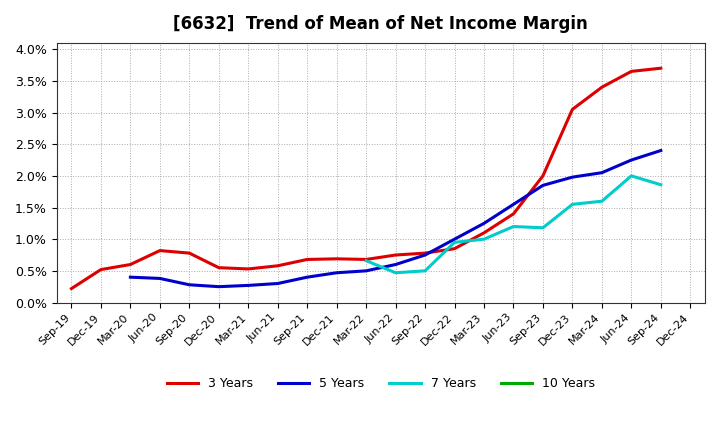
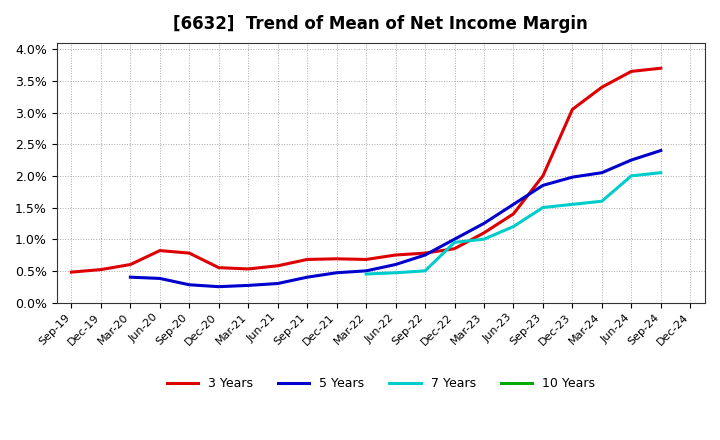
3 Years/Sep-19: 0.22% -> 0.48%
7 Years/Mar-22: 0.66% -> 0.45%
7 Years/Sep-23: 1.18% -> 1.50%
7 Years/Sep-24: 1.86% -> 2.05%
